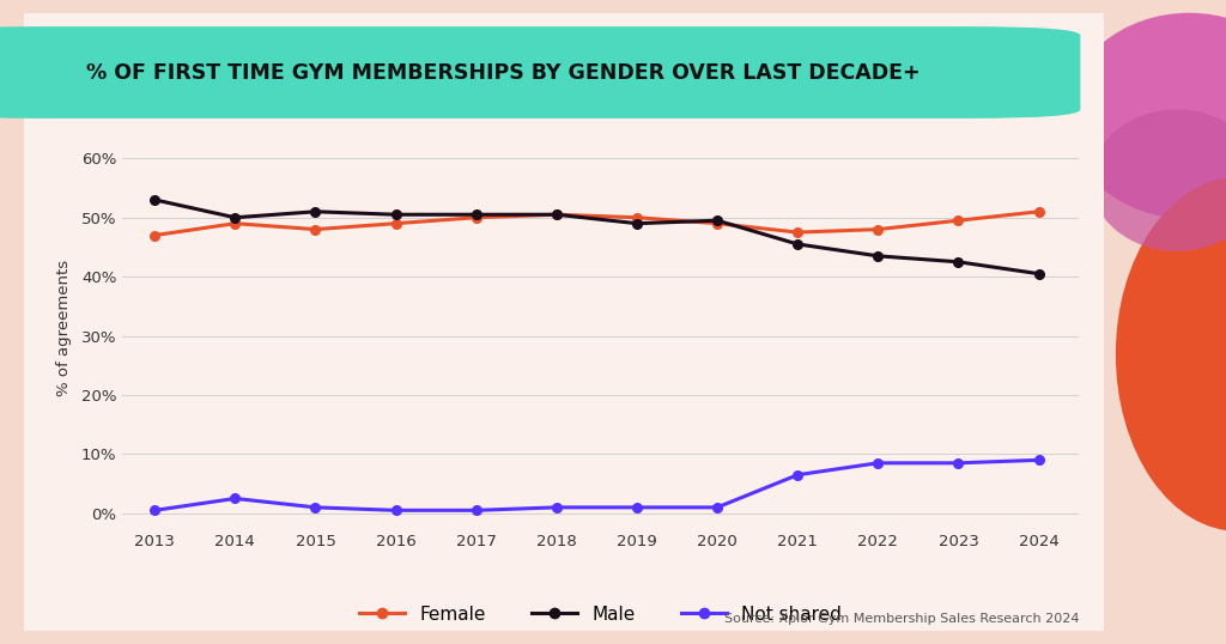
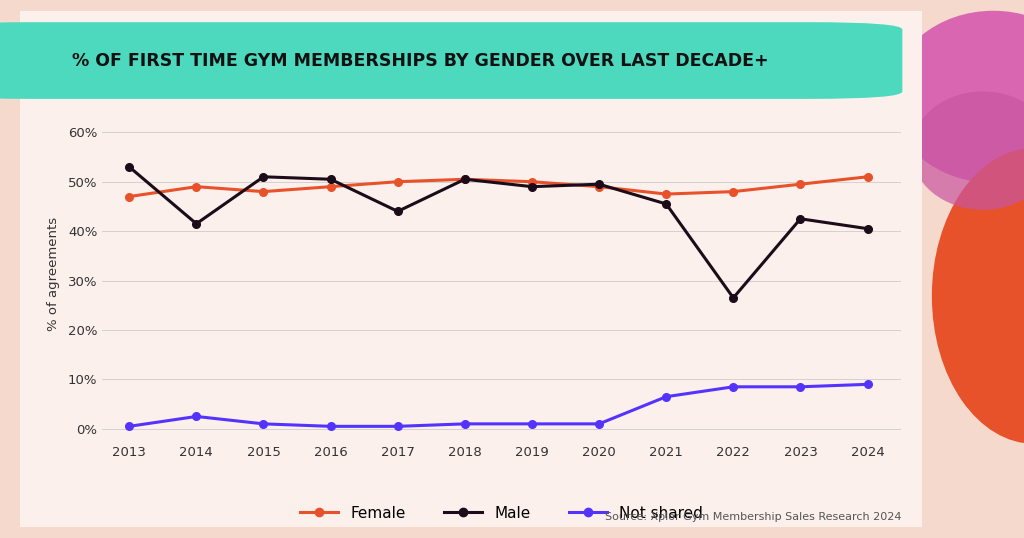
Male/2014: 50.0% -> 41.5%
Male/2017: 50.5% -> 44.0%
Male/2022: 43.5% -> 26.5%
